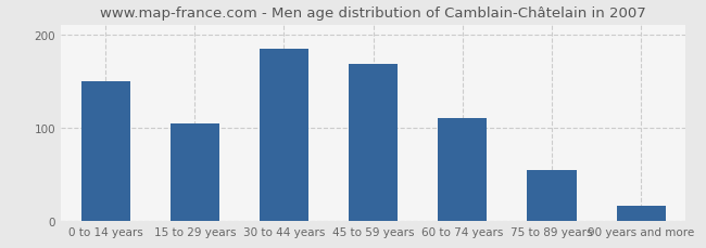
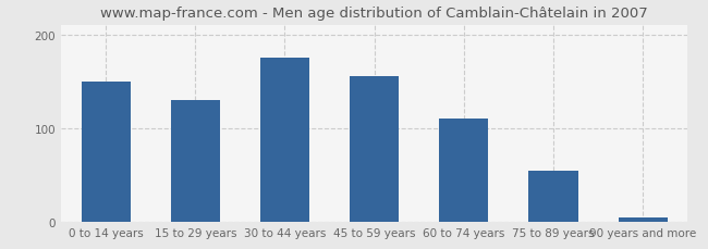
15 to 29 years: 104 -> 130
30 to 44 years: 184 -> 175
45 to 59 years: 168 -> 155
90 years and more: 16 -> 5
